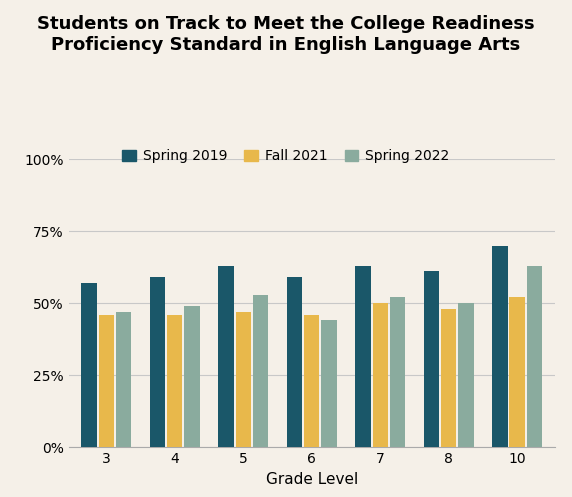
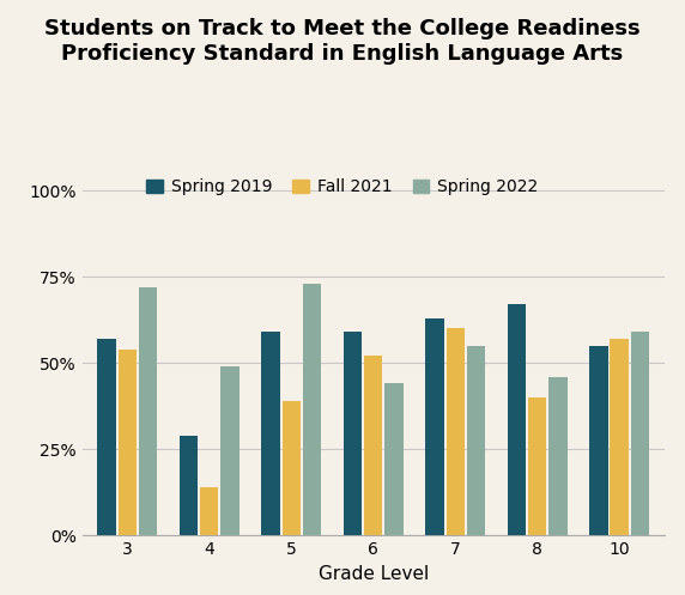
Fall 2021/3: 46% -> 54%
Spring 2022/3: 47% -> 72%
Spring 2019/4: 59% -> 29%
Fall 2021/4: 46% -> 14%
Spring 2019/5: 63% -> 59%
Fall 2021/5: 47% -> 39%
Spring 2022/5: 53% -> 73%
Fall 2021/6: 46% -> 52%
Fall 2021/7: 50% -> 60%
Spring 2022/7: 52% -> 55%
Spring 2019/8: 61% -> 67%
Fall 2021/8: 48% -> 40%
Spring 2022/8: 50% -> 46%
Spring 2019/10: 70% -> 55%
Fall 2021/10: 52% -> 57%
Spring 2022/10: 63% -> 59%
